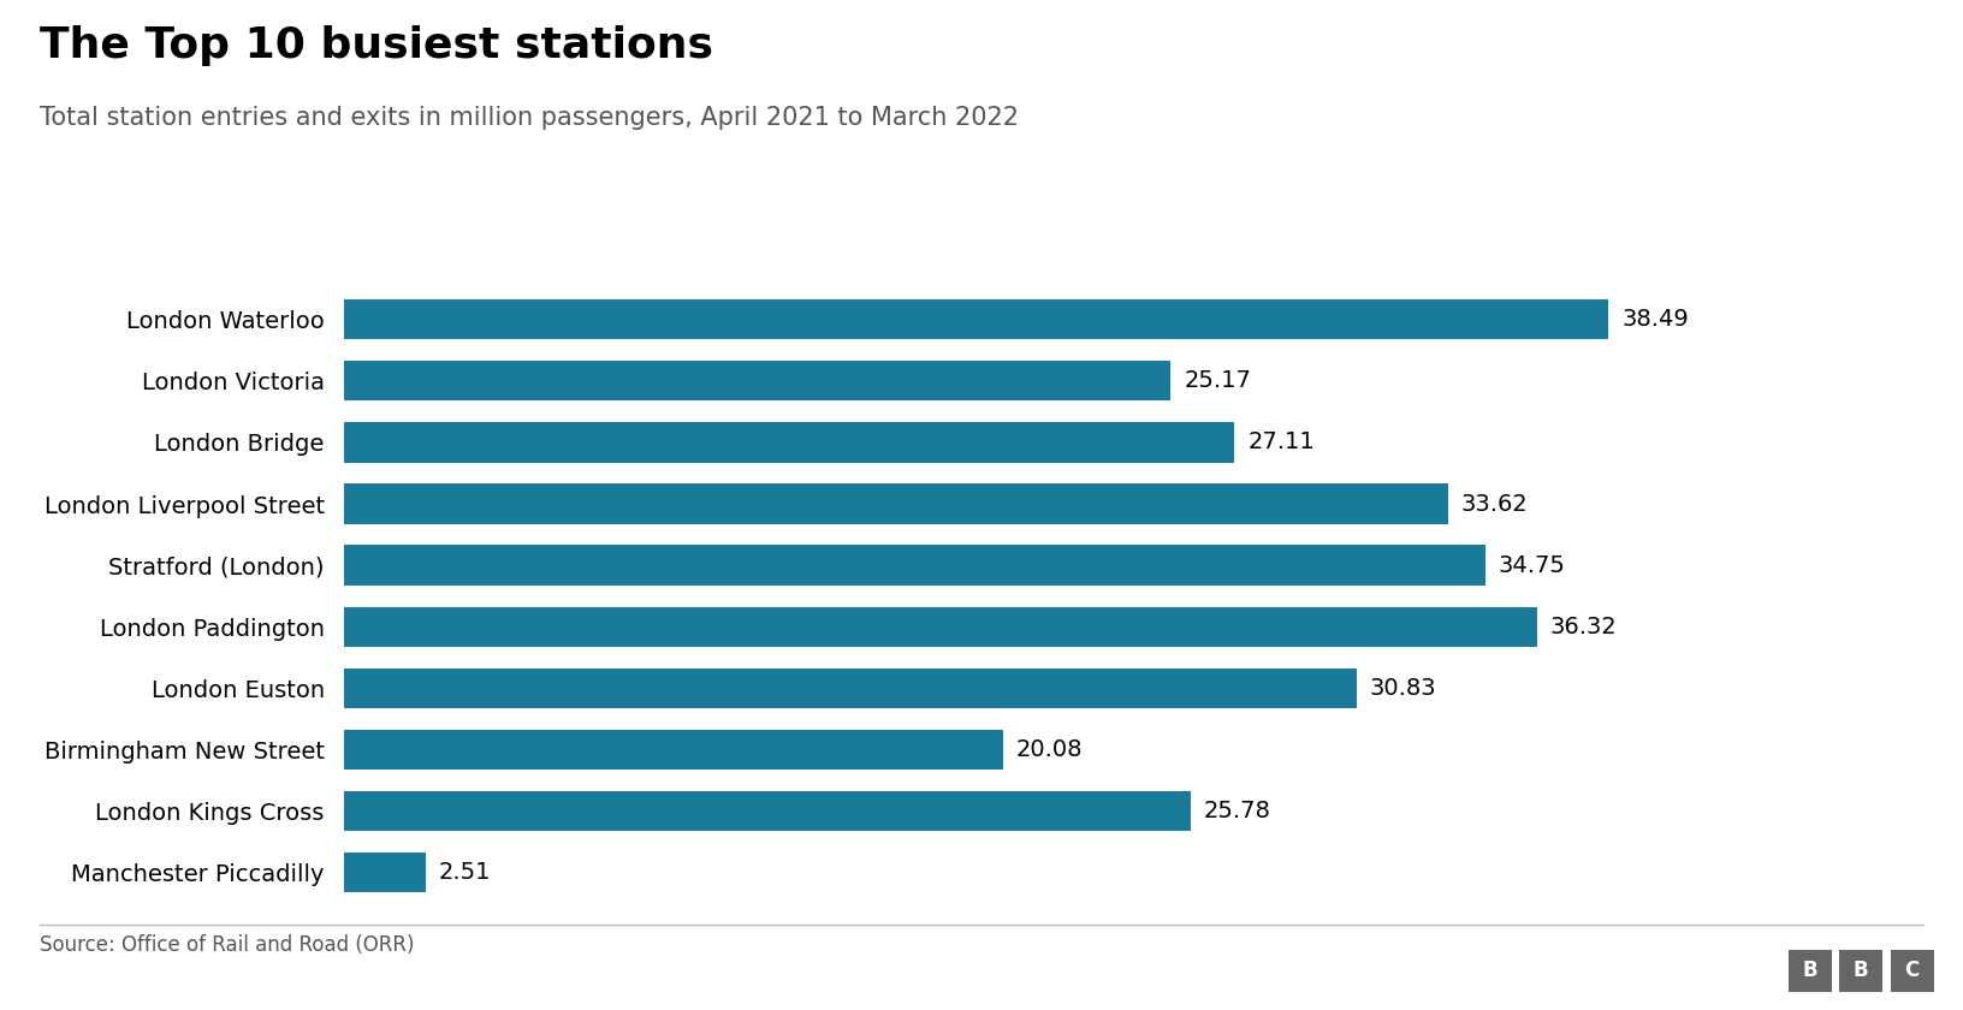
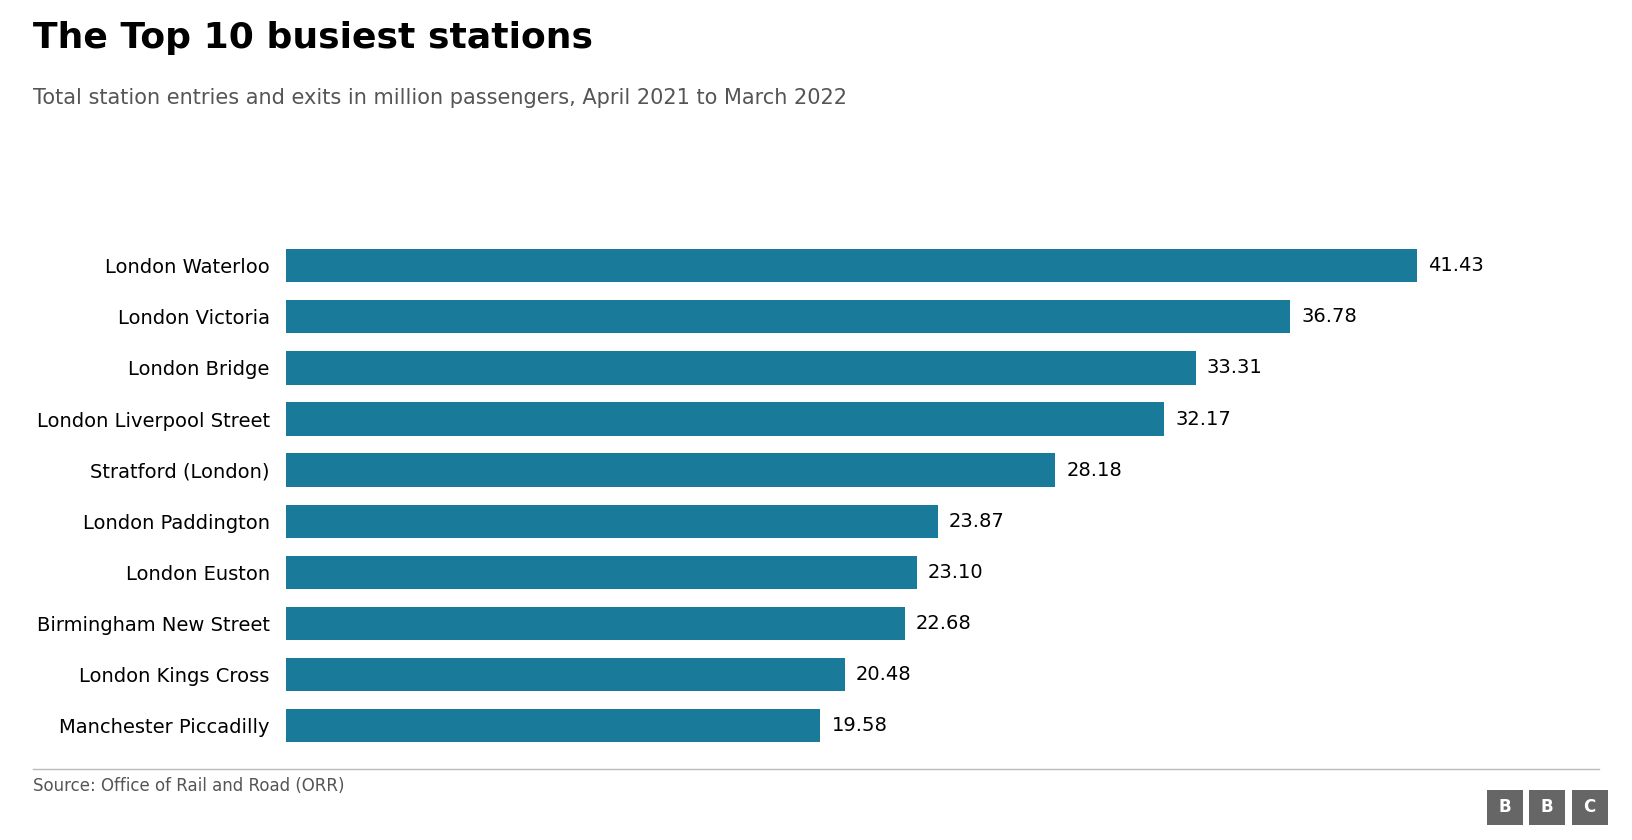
London Waterloo: 38.49 -> 41.43
London Victoria: 25.17 -> 36.78
London Bridge: 27.11 -> 33.31
London Liverpool Street: 33.62 -> 32.17
Stratford (London): 34.75 -> 28.18
London Paddington: 36.32 -> 23.87
London Euston: 30.83 -> 23.10
Birmingham New Street: 20.08 -> 22.68
London Kings Cross: 25.78 -> 20.48
Manchester Piccadilly: 2.51 -> 19.58
